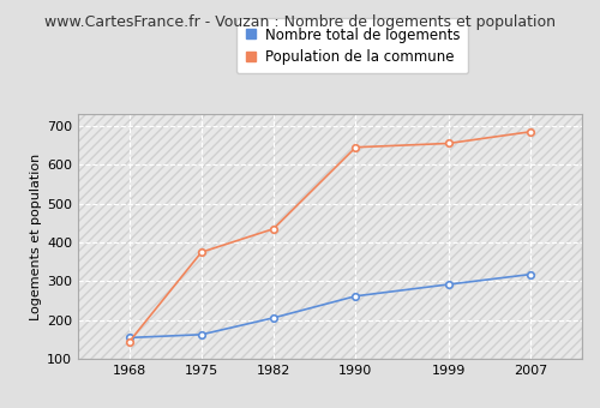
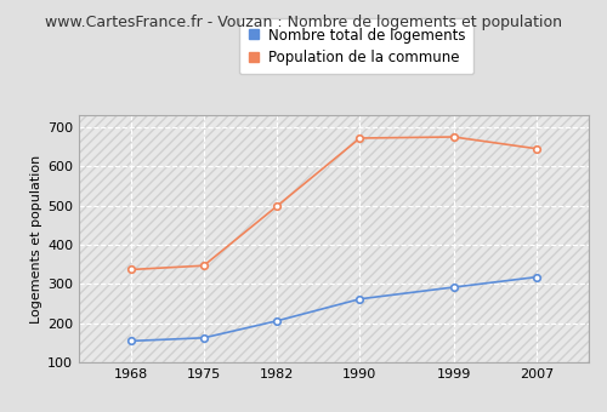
Population de la commune/1968: 145 -> 337
Population de la commune/1975: 375 -> 347
Population de la commune/1982: 435 -> 498
Population de la commune/1990: 645 -> 672
Population de la commune/1999: 655 -> 675
Population de la commune/2007: 685 -> 645
